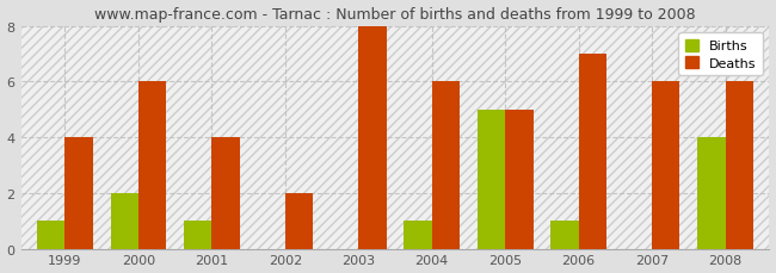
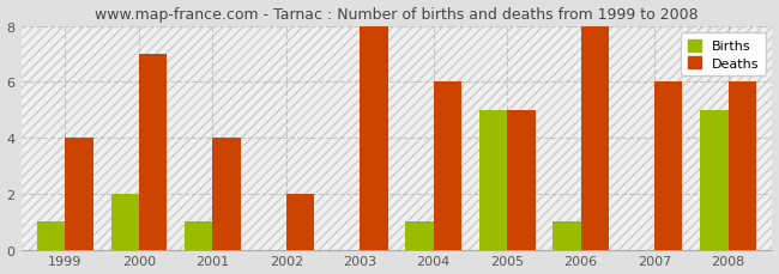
Deaths/2000: 6 -> 7
Deaths/2006: 7 -> 8
Births/2008: 4 -> 5
